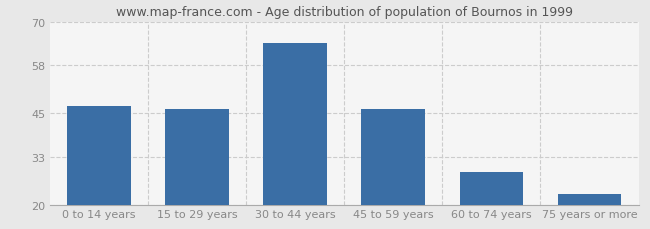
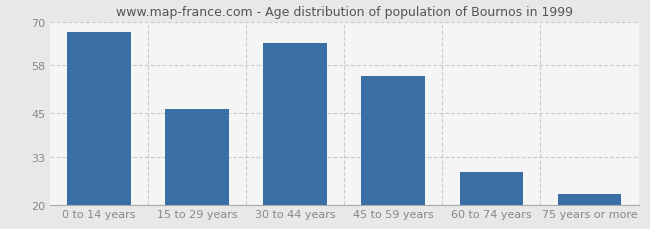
0 to 14 years: 47 -> 67
45 to 59 years: 46 -> 55
